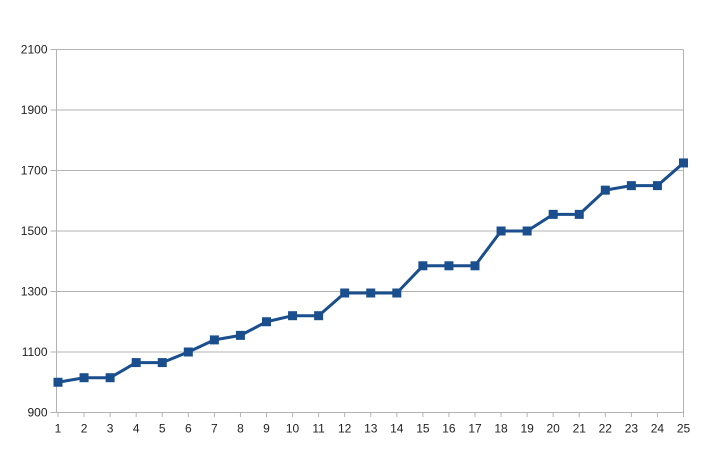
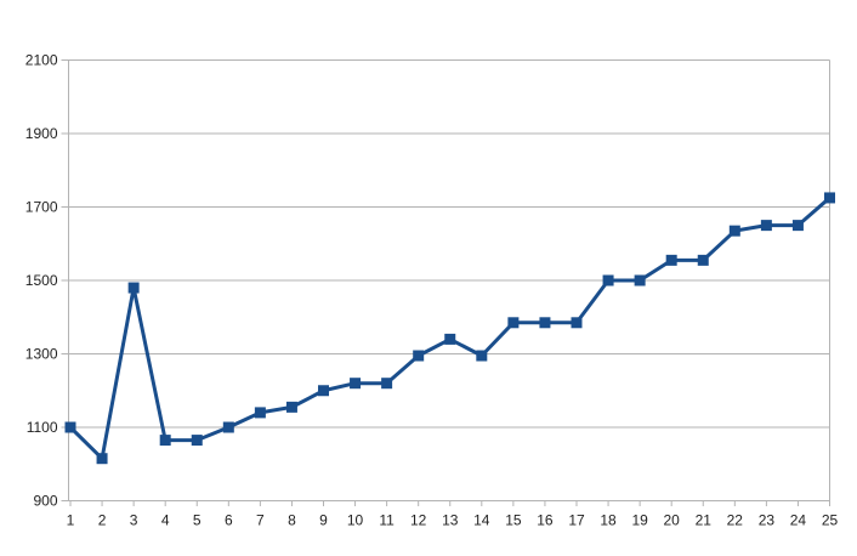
1: 1000 -> 1100
3: 1020 -> 1480
13: 1300 -> 1340
